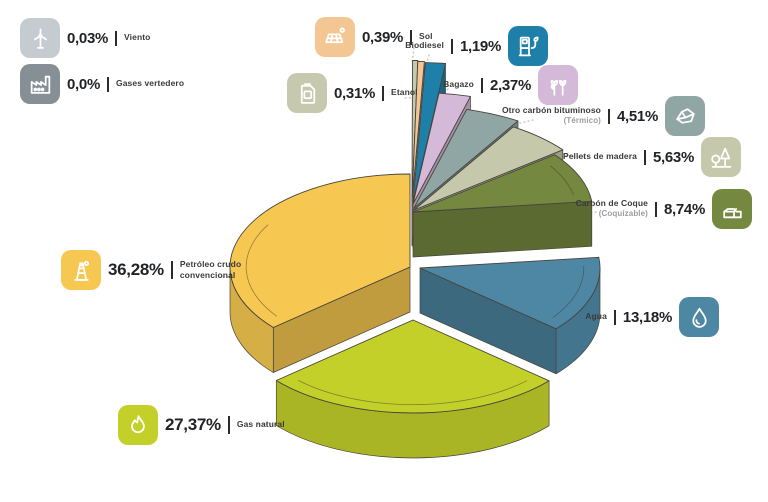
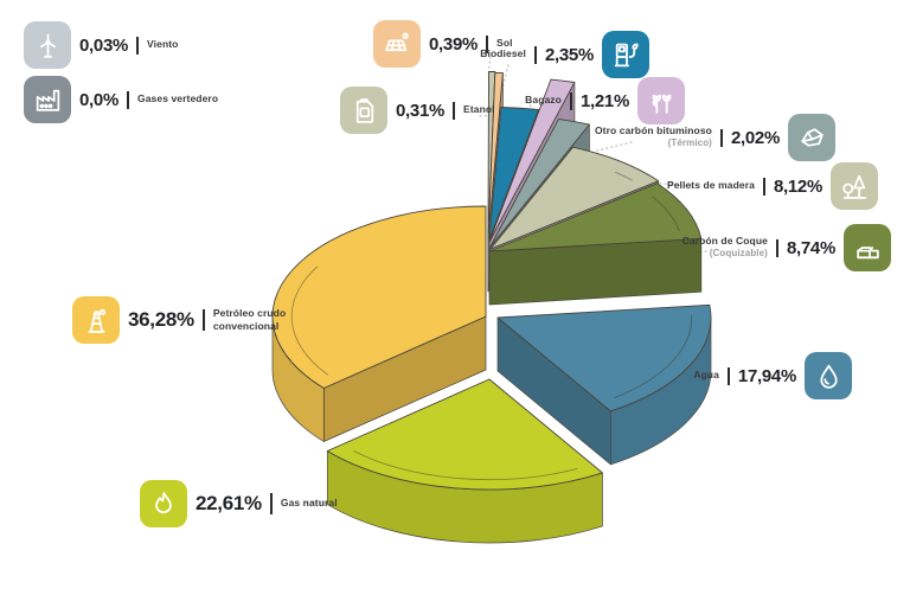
Biodiesel: 1,19% -> 2,35%
Bagazo: 2,37% -> 1,21%
Otro carbón bituminoso: 4,51% -> 2,02%
Pellets de madera: 5,63% -> 8,12%
Agua: 13,18% -> 17,94%
Gas natural: 27,37% -> 22,61%
